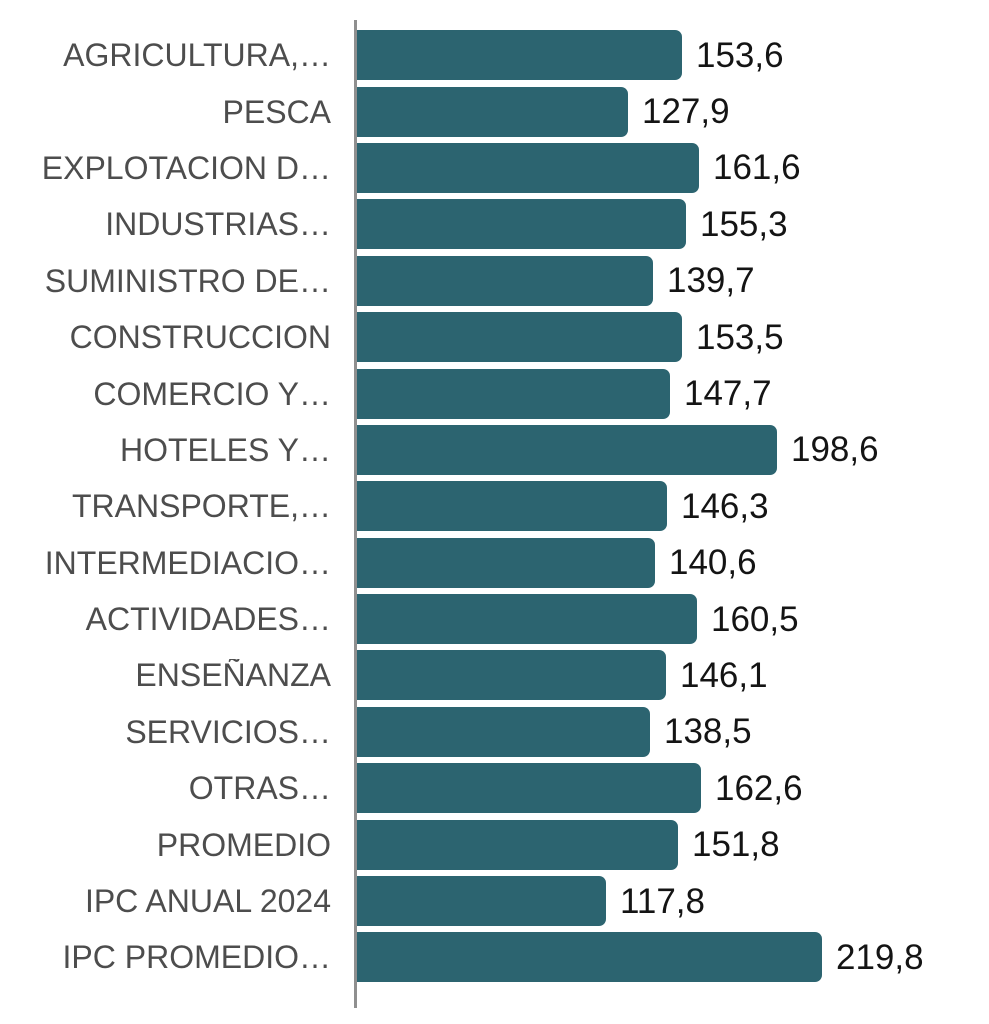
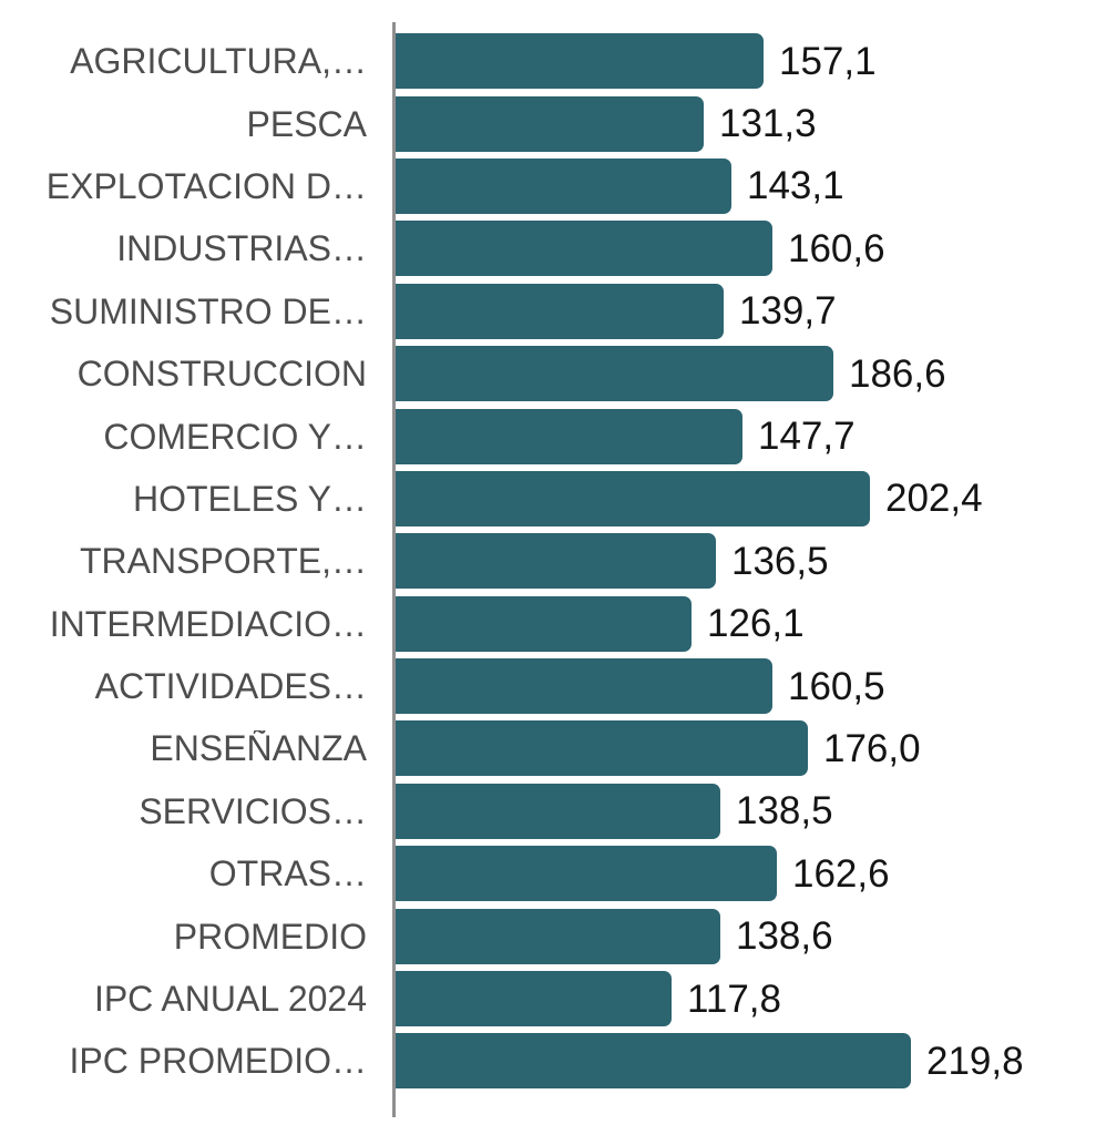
AGRICULTURA,…: 153,6 -> 157,1
PESCA: 127,9 -> 131,3
EXPLOTACION D…: 161,6 -> 143,1
INDUSTRIAS…: 155,3 -> 160,6
CONSTRUCCION: 153,5 -> 186,6
HOTELES Y…: 198,6 -> 202,4
TRANSPORTE,…: 146,3 -> 136,5
INTERMEDIACIO…: 140,6 -> 126,1
ENSEÑANZA: 146,1 -> 176,0
PROMEDIO: 151,8 -> 138,6
